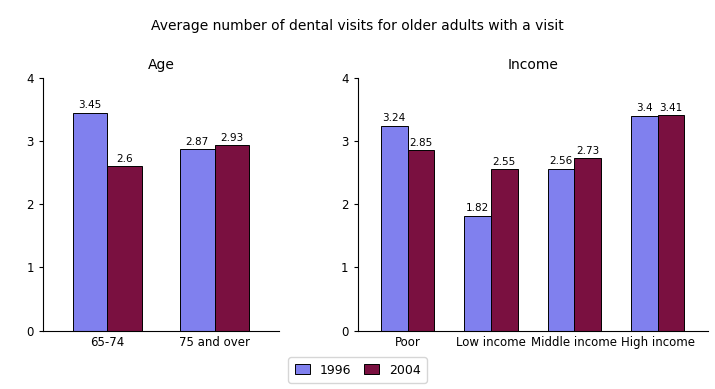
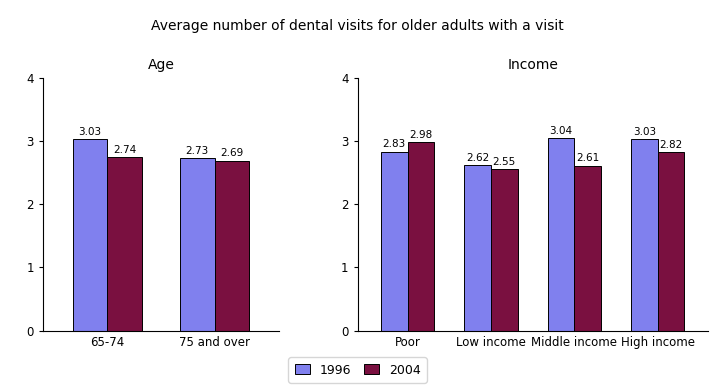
Age/1996/65-74: 3.4 -> 3.03
Age/2004/65-74: 2.6 -> 2.74
Age/1996/75 and over: 2.87 -> 2.73
Age/2004/75 and over: 2.93 -> 2.69
Income/1996/Poor: 3.24 -> 2.83
Income/2004/Poor: 2.85 -> 2.98
Income/1996/Low income: 1.82 -> 2.62
Income/1996/Middle income: 2.56 -> 3.04
Income/2004/Middle income: 2.73 -> 2.61
Income/1996/High income: 3.4 -> 3.03
Income/2004/High income: 3.41 -> 2.82
